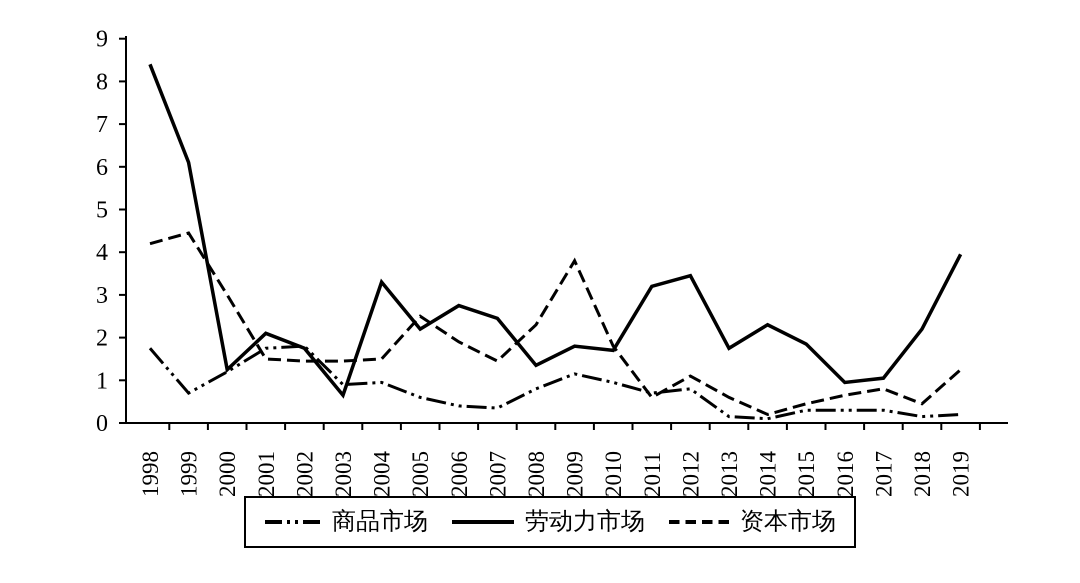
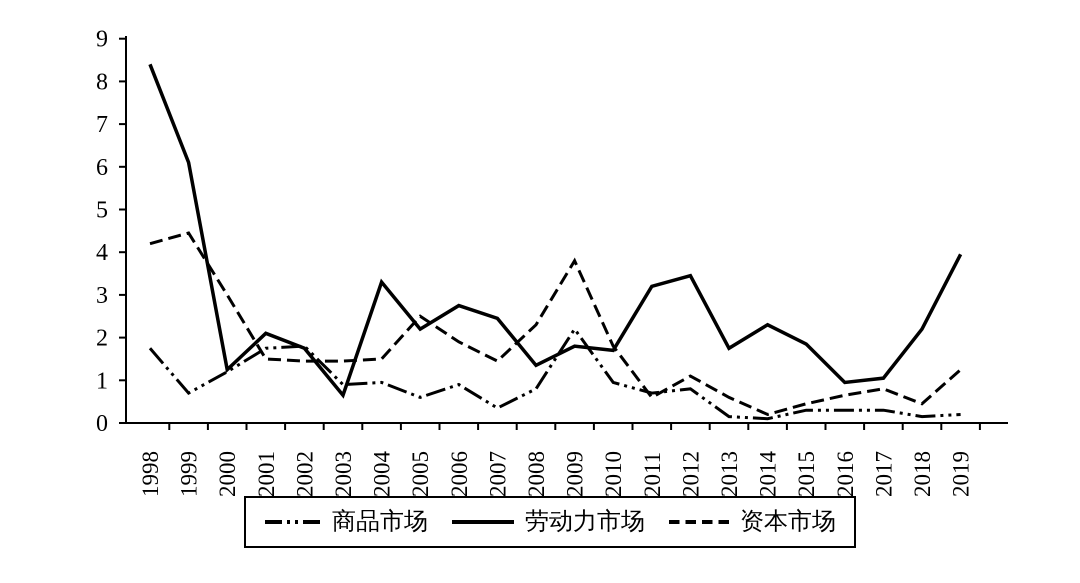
商品市场/2006: 0.4 -> 0.9
商品市场/2009: 1.1 -> 2.2
